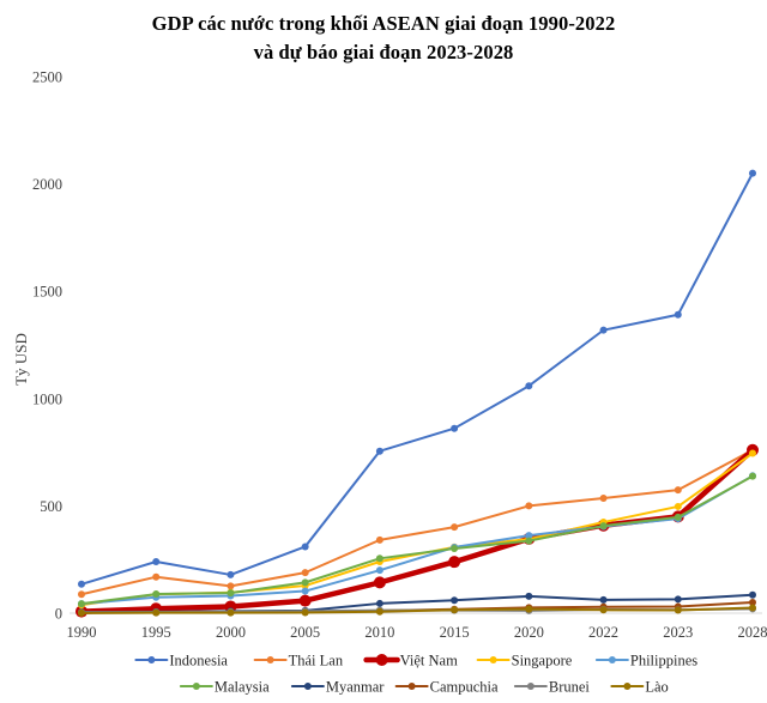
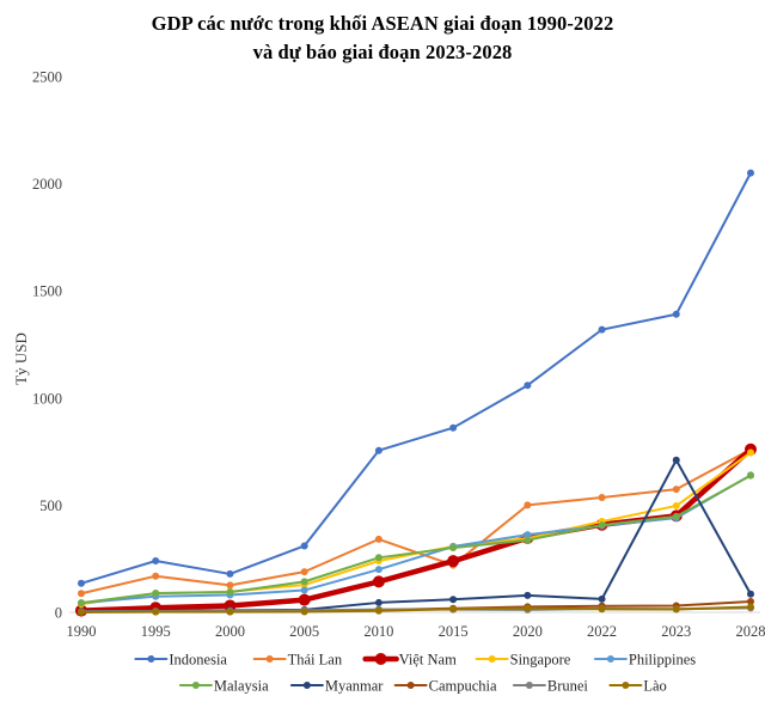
Thái Lan/2015: 400 -> 220
Myanmar/2023: 60 -> 710
